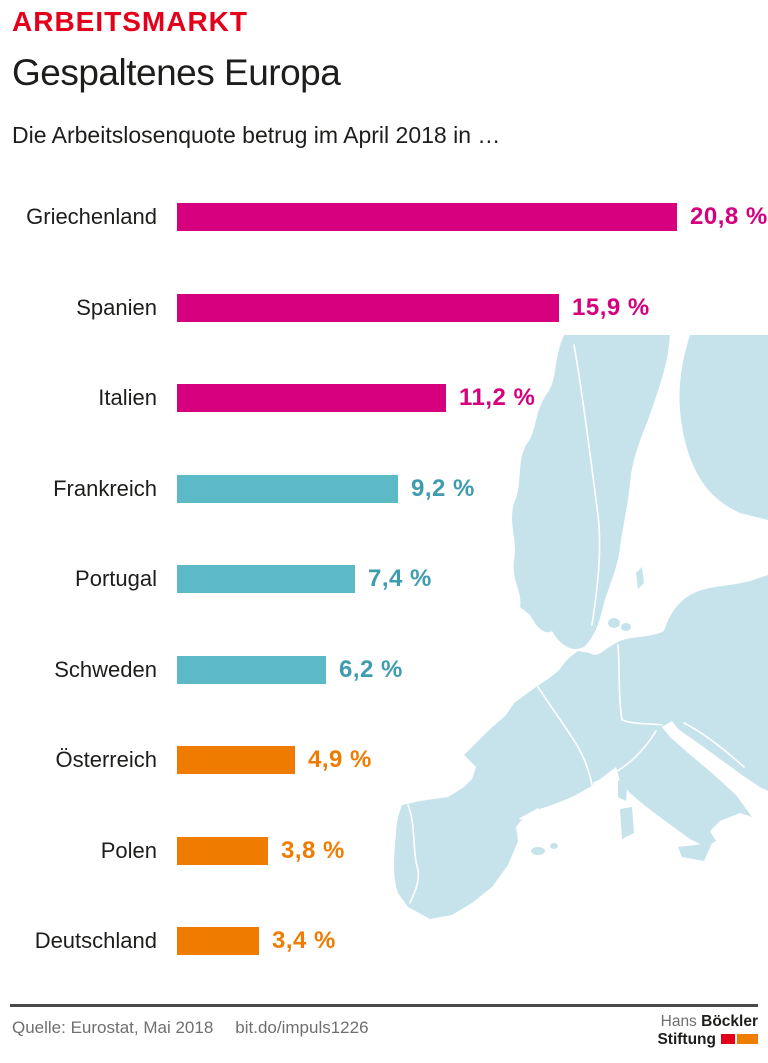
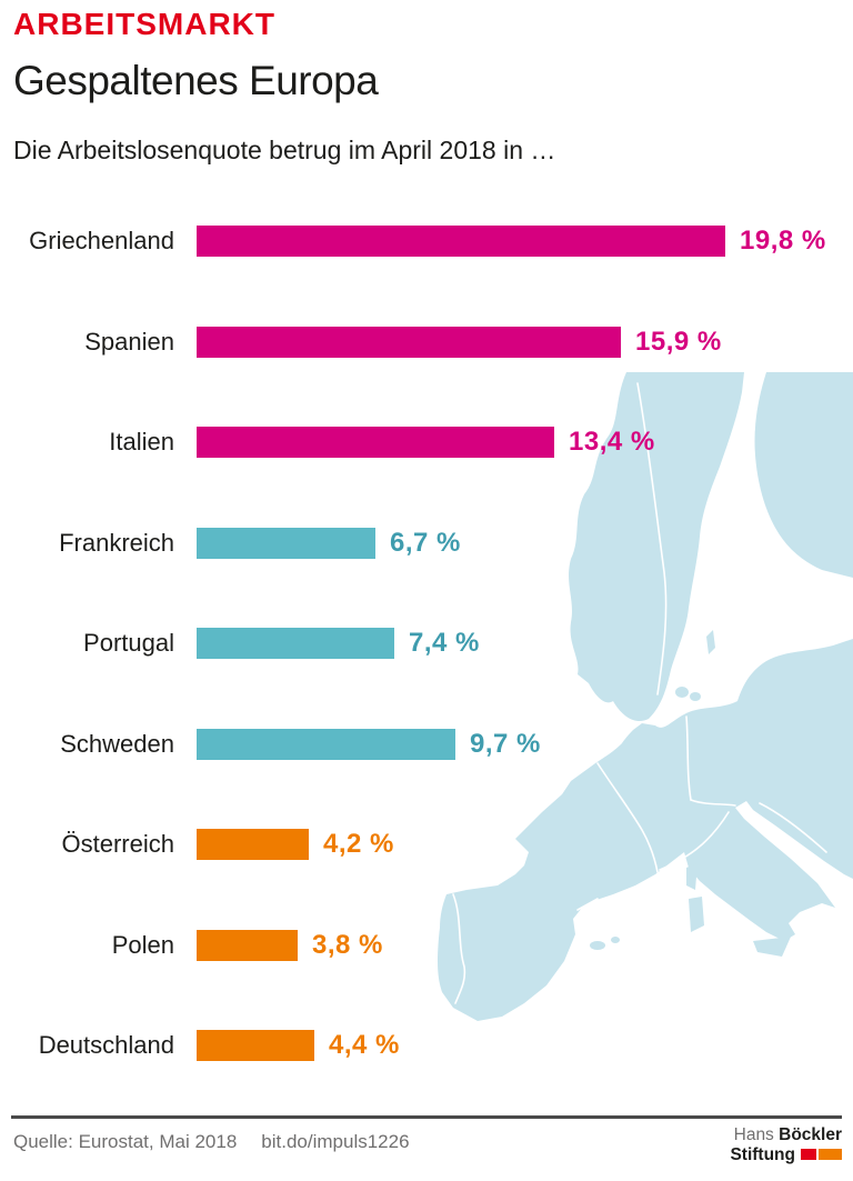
Griechenland: 20,8 -> 19,8
Italien: 11,2 -> 13,4
Frankreich: 9,2 -> 6,7
Schweden: 6,2 -> 9,7
Österreich: 4,9 -> 4,2
Deutschland: 3,4 -> 4,4
